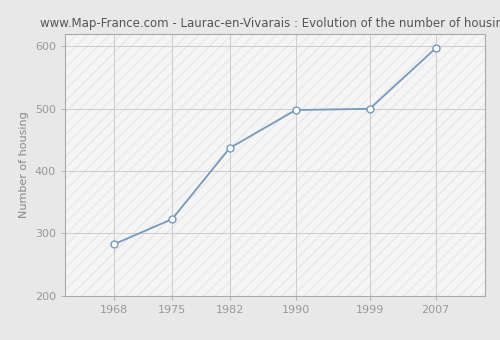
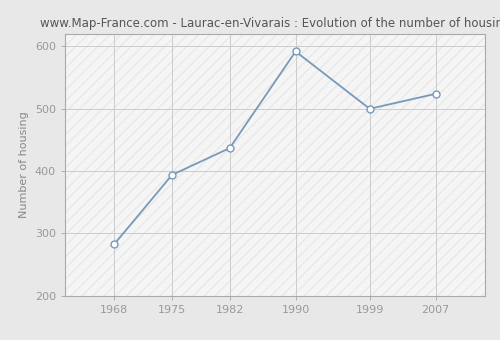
1975: 323 -> 394
1990: 498 -> 592
2007: 597 -> 524
